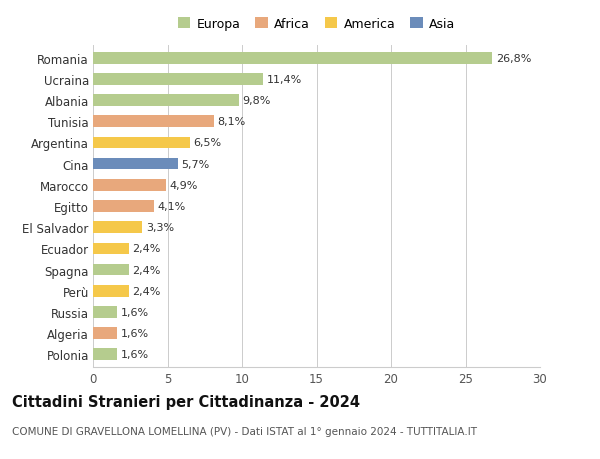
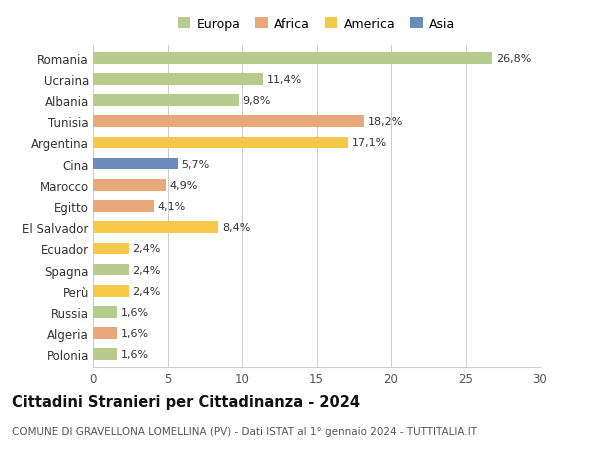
Tunisia: 8,1% -> 18,2%
Argentina: 6,5% -> 17,1%
El Salvador: 3,3% -> 8,4%
